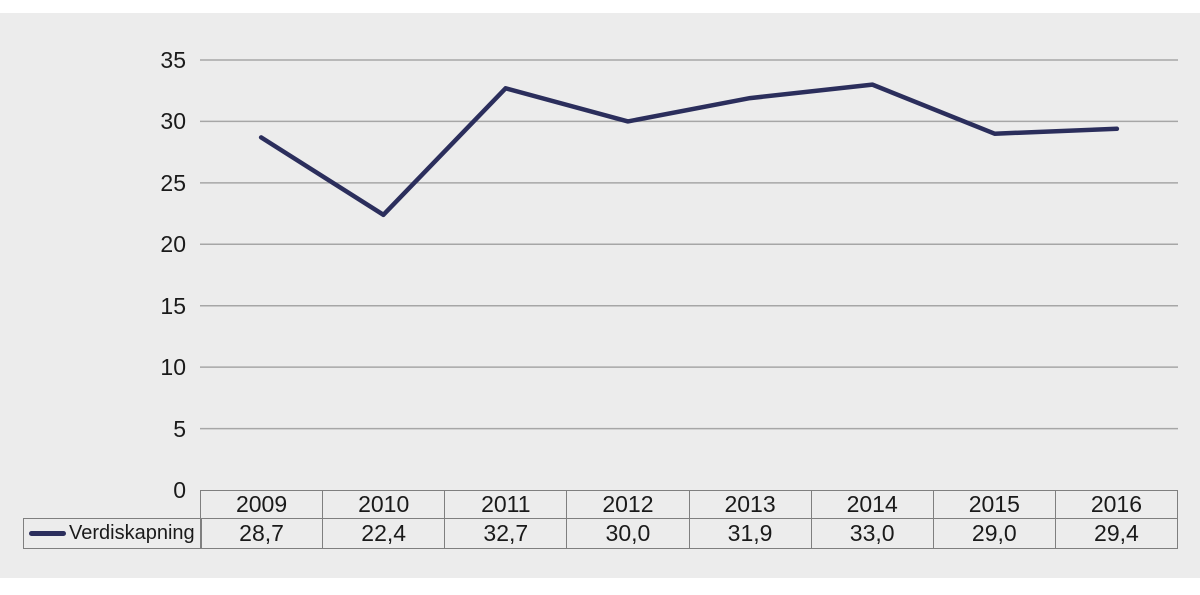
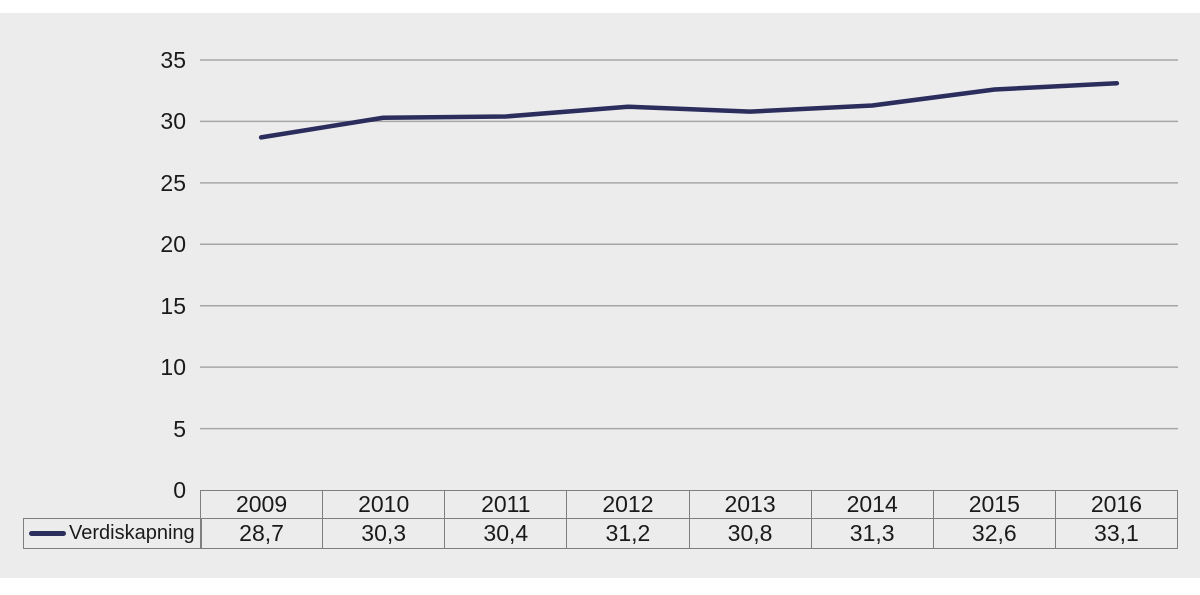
2010: 22,4 -> 30,3
2011: 32,7 -> 30,4
2012: 30,0 -> 31,2
2013: 31,9 -> 30,8
2014: 33,0 -> 31,3
2015: 29,0 -> 32,6
2016: 29,4 -> 33,1
